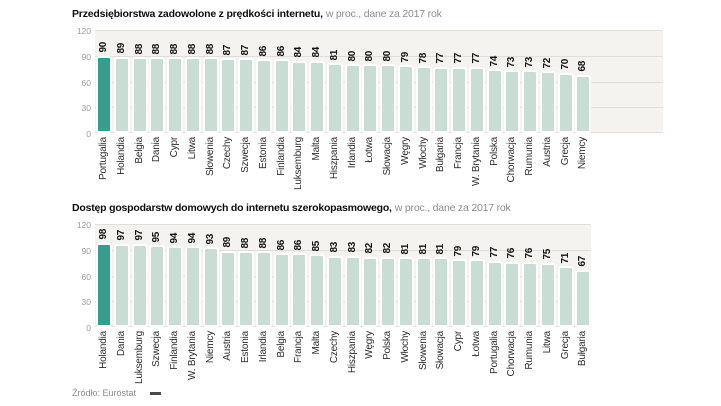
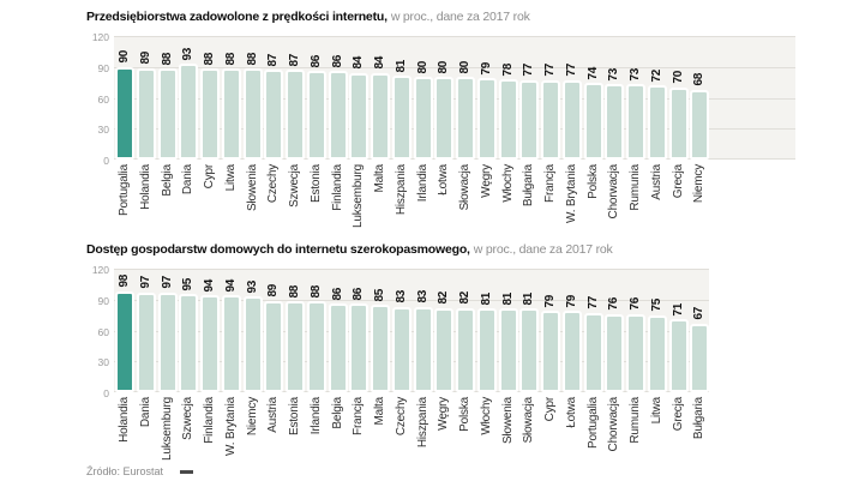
Przedsiębiorstwa zadowolone z prędkości internetu,/Dania: 88 -> 93
